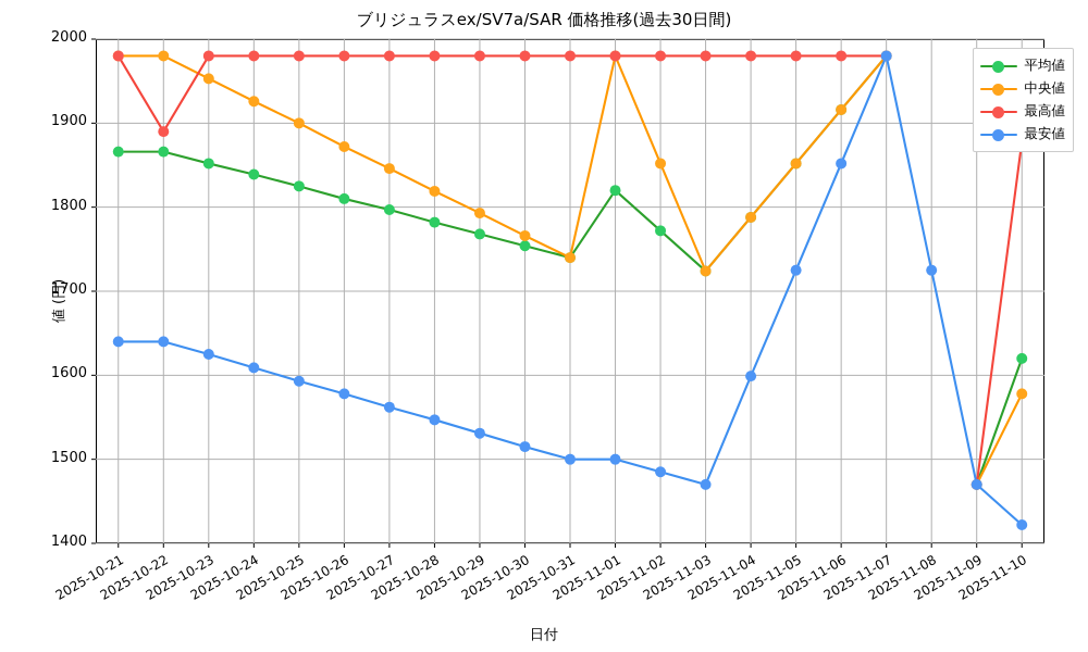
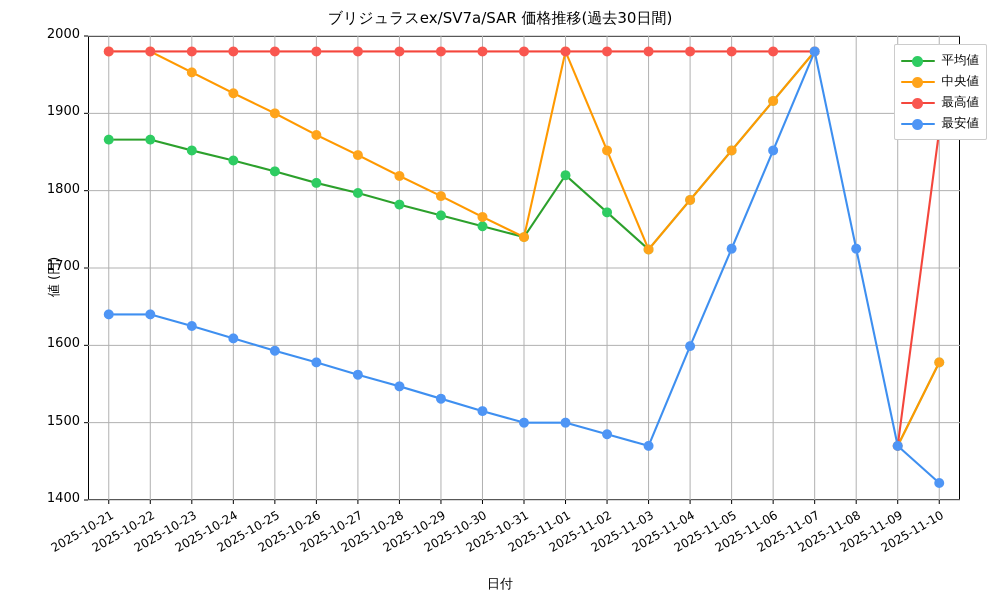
最高値/2025-10-22: 1890 -> 1980
平均値/2025-11-10: 1620 -> 1580
